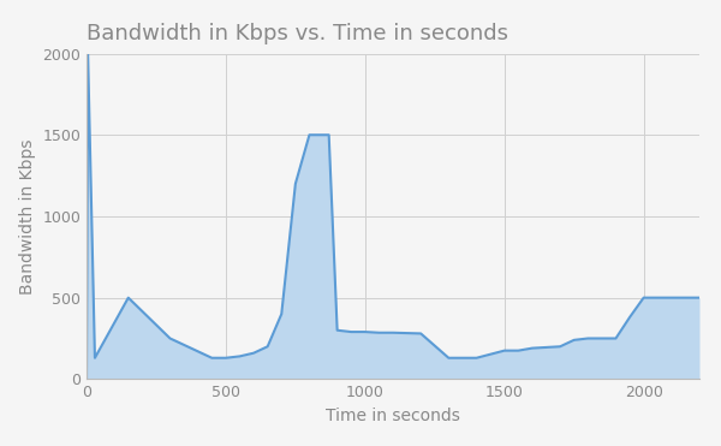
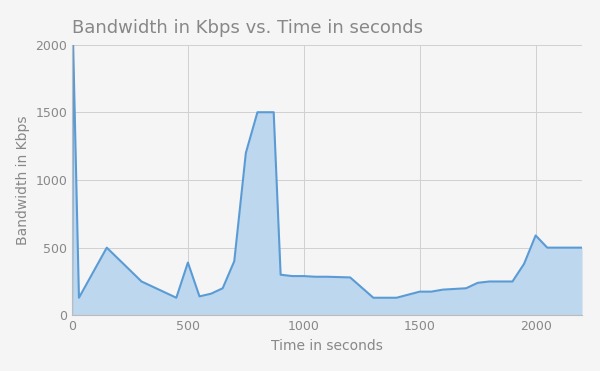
500: 130 -> 390
2000: 500 -> 590
